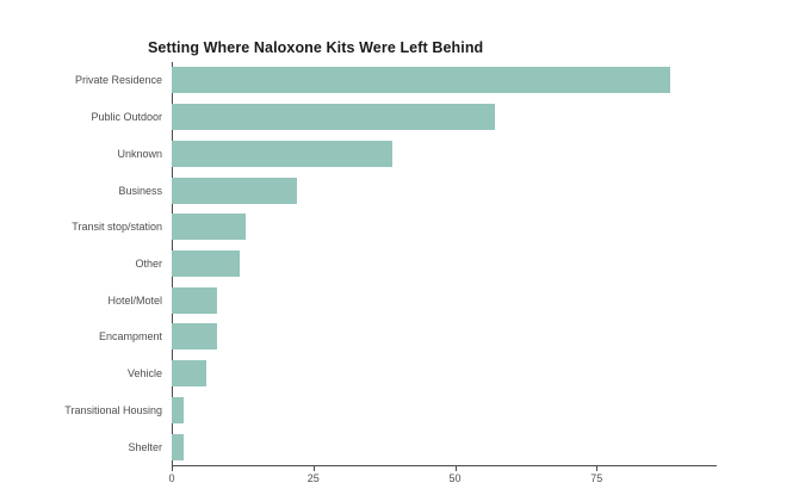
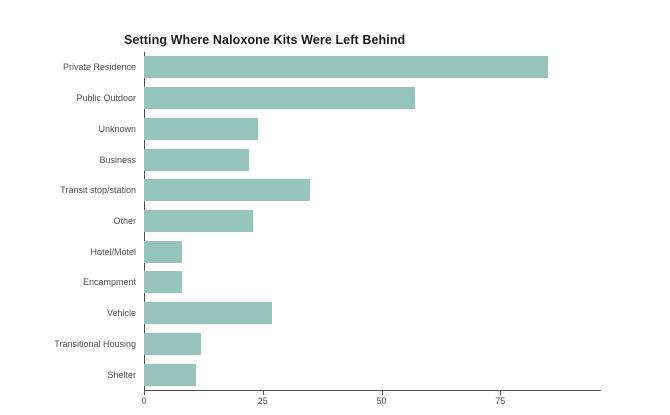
Private Residence: 88 -> 85
Unknown: 39 -> 24
Transit stop/station: 13 -> 35
Other: 12 -> 23
Vehicle: 6 -> 27
Transitional Housing: 2 -> 12
Shelter: 2 -> 11
